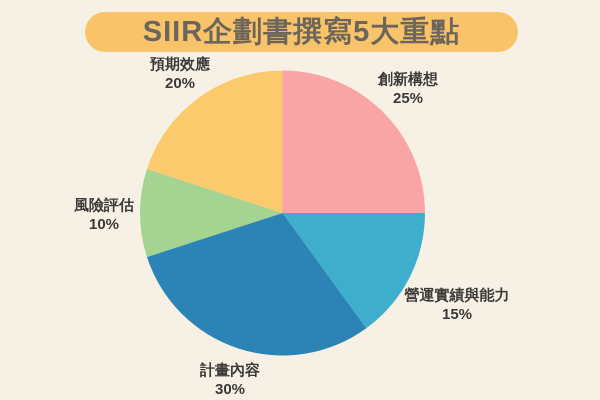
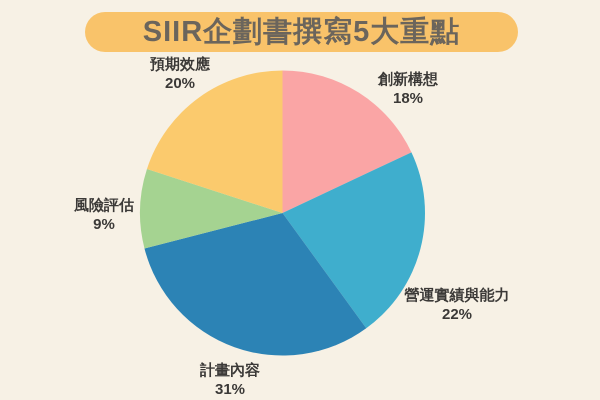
創新構想: 25% -> 18%
營運實績與能力: 15% -> 22%
計畫內容: 30% -> 31%
風險評估: 10% -> 9%
